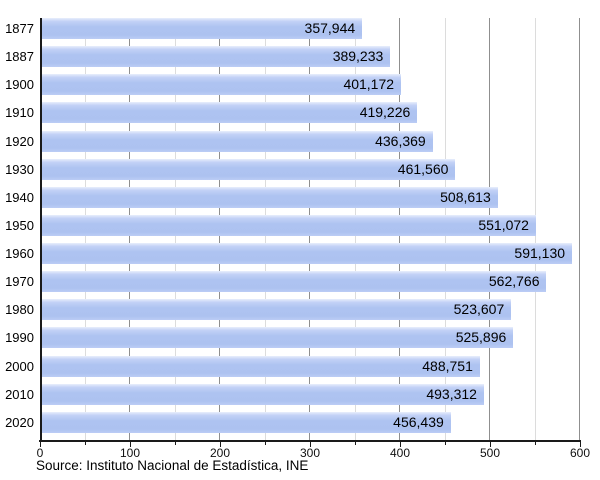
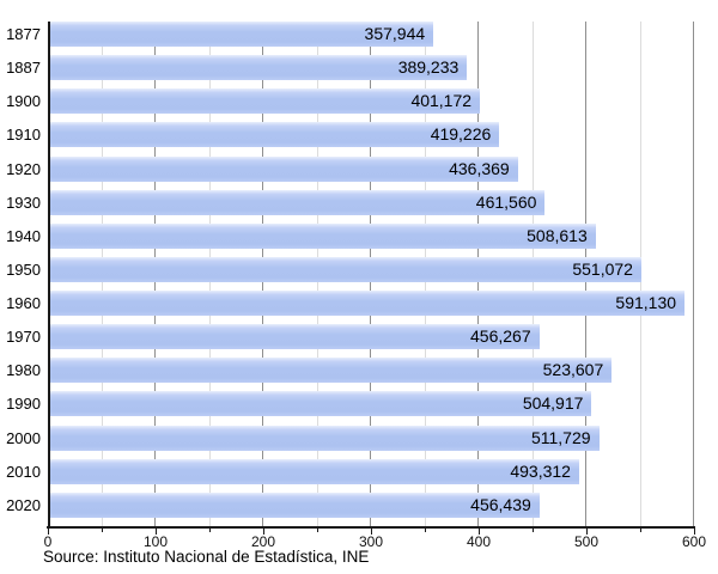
1970: 562,766 -> 456,267
1990: 525,896 -> 504,917
2000: 488,751 -> 511,729
